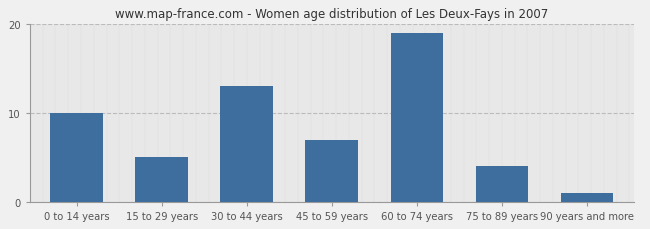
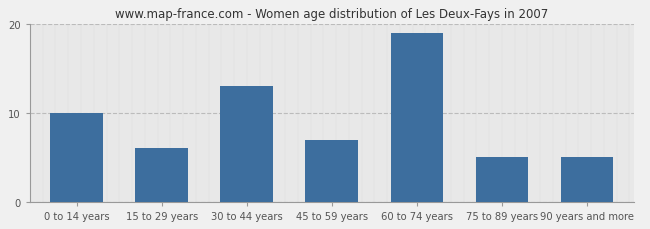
15 to 29 years: 5 -> 6
75 to 89 years: 4 -> 5
90 years and more: 1 -> 5
